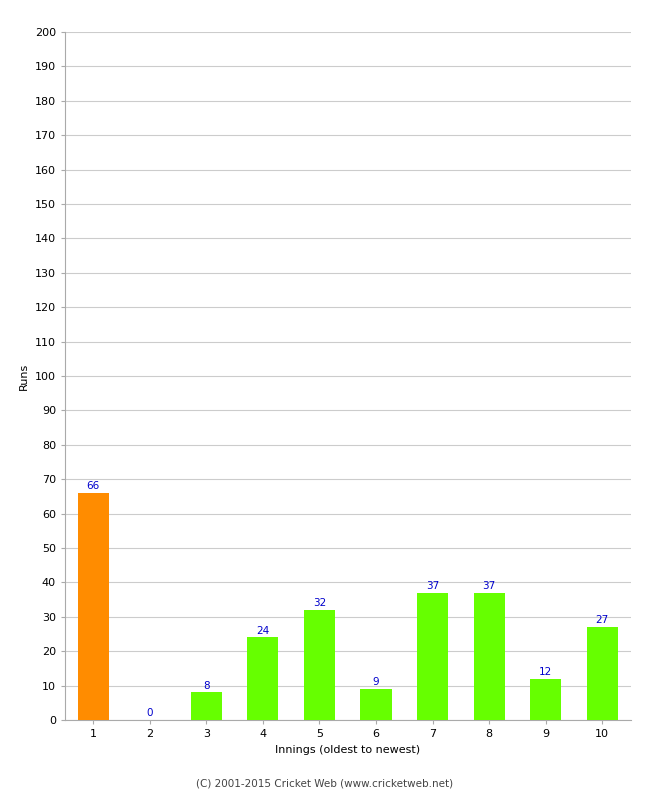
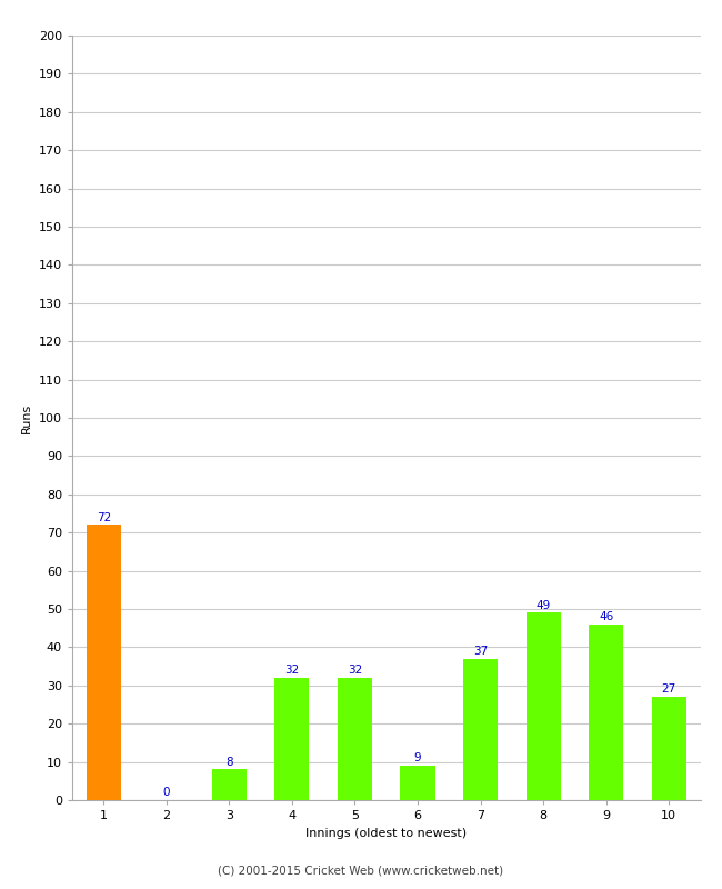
1: 66 -> 72
4: 24 -> 32
8: 37 -> 49
9: 12 -> 46
